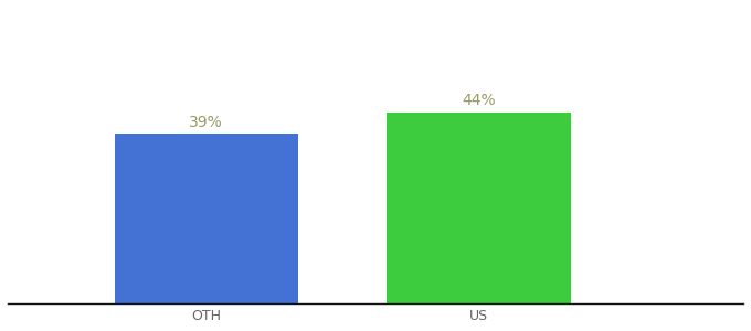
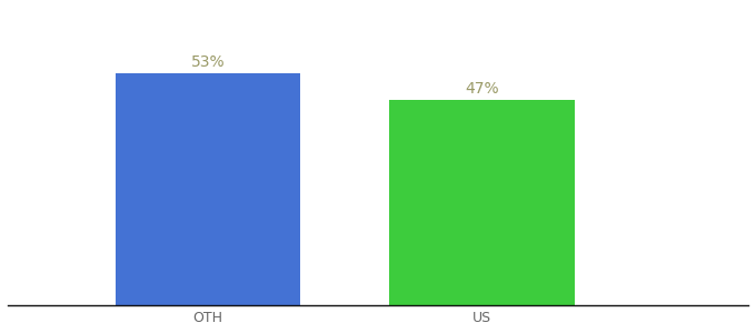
OTH: 39% -> 53%
US: 44% -> 47%
